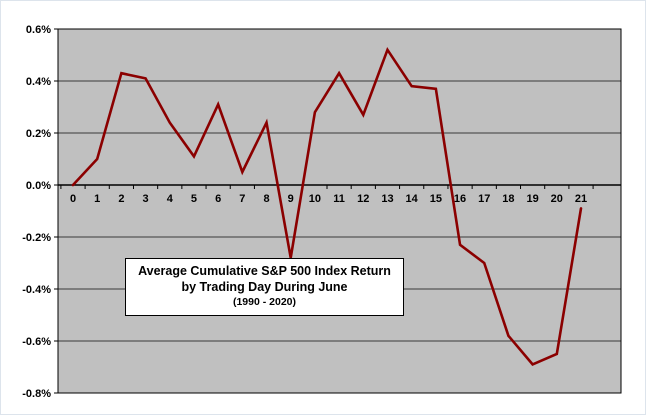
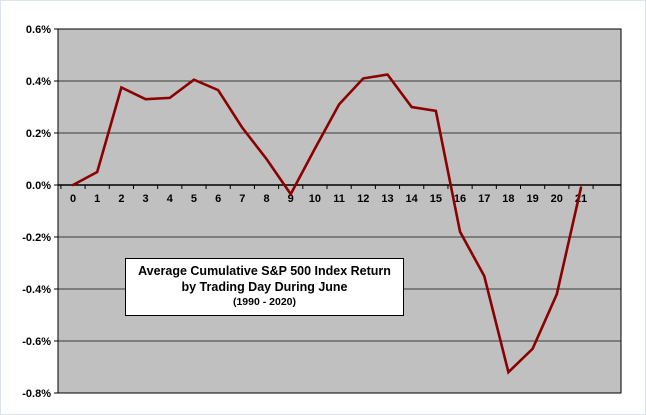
1: 0.10% -> 0.05%
2: 0.43% -> 0.38%
3: 0.41% -> 0.33%
4: 0.24% -> 0.34%
5: 0.11% -> 0.41%
6: 0.31% -> 0.36%
7: 0.05% -> 0.22%
8: 0.24% -> 0.10%
9: -0.28% -> -0.04%
10: 0.28% -> 0.14%
11: 0.43% -> 0.31%
12: 0.27% -> 0.41%
13: 0.52% -> 0.42%
14: 0.38% -> 0.30%
15: 0.37% -> 0.28%
16: -0.23% -> -0.18%
17: -0.30% -> -0.35%
18: -0.58% -> -0.72%
19: -0.69% -> -0.63%
20: -0.65% -> -0.42%
21: -0.09% -> -0.01%
